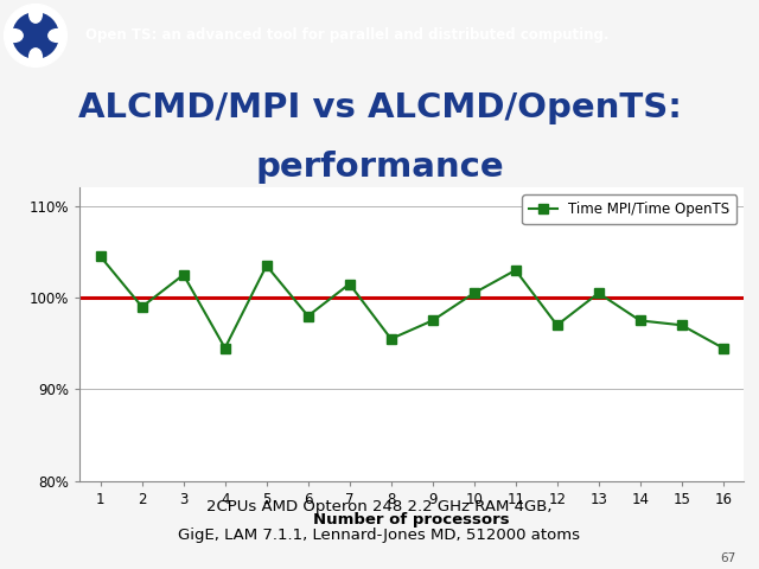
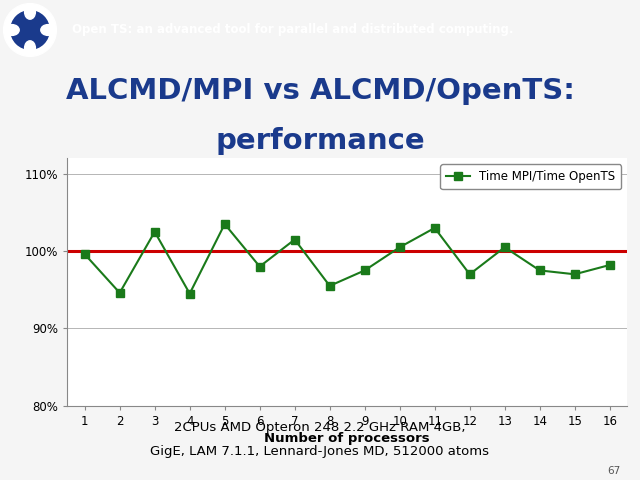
1: 104.5% -> 99.6%
2: 99.0% -> 94.6%
16: 94.5% -> 98.2%
